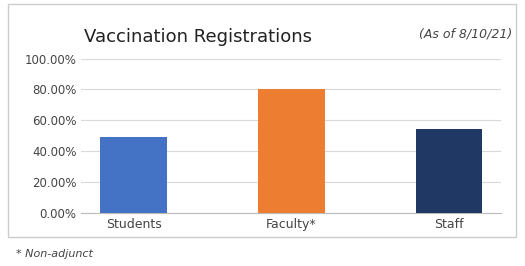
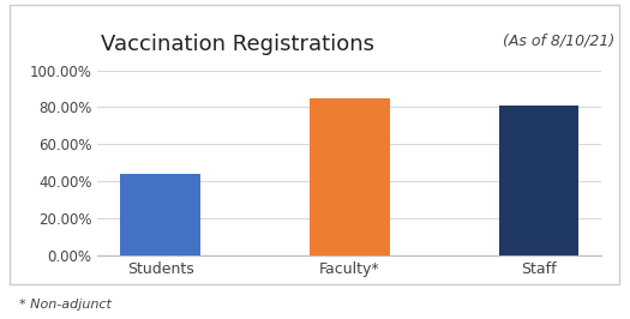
Students: 49% -> 44%
Faculty*: 80% -> 84%
Staff: 54% -> 81%
